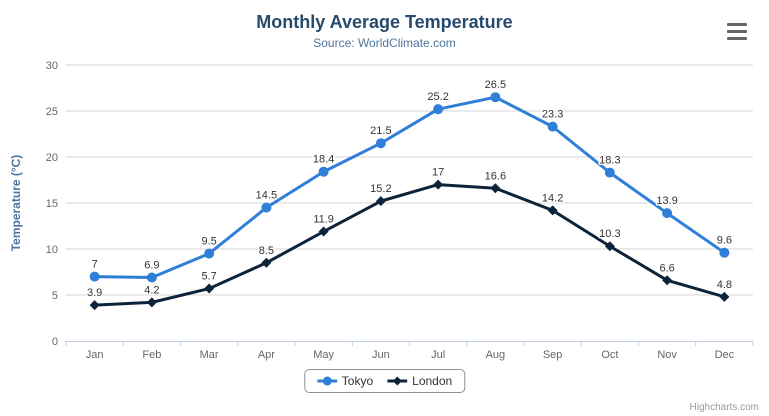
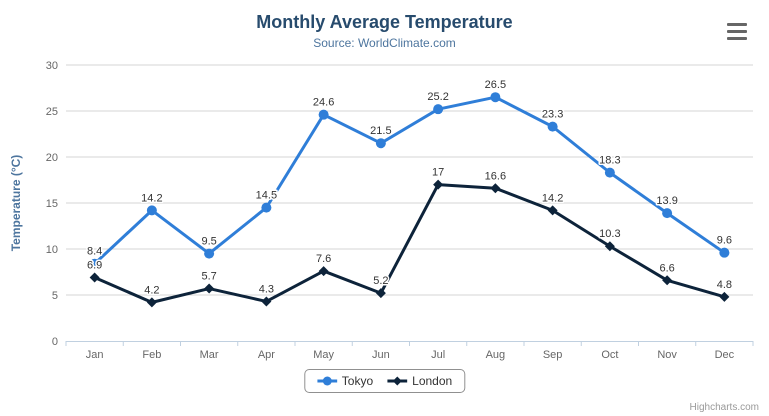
Tokyo/Jan: 7 -> 8.4
London/Jan: 3.9 -> 6.9
Tokyo/Feb: 6.9 -> 14.2
London/Apr: 8.5 -> 4.3
Tokyo/May: 18.4 -> 24.6
London/May: 11.9 -> 7.6
London/Jun: 15.2 -> 5.2
